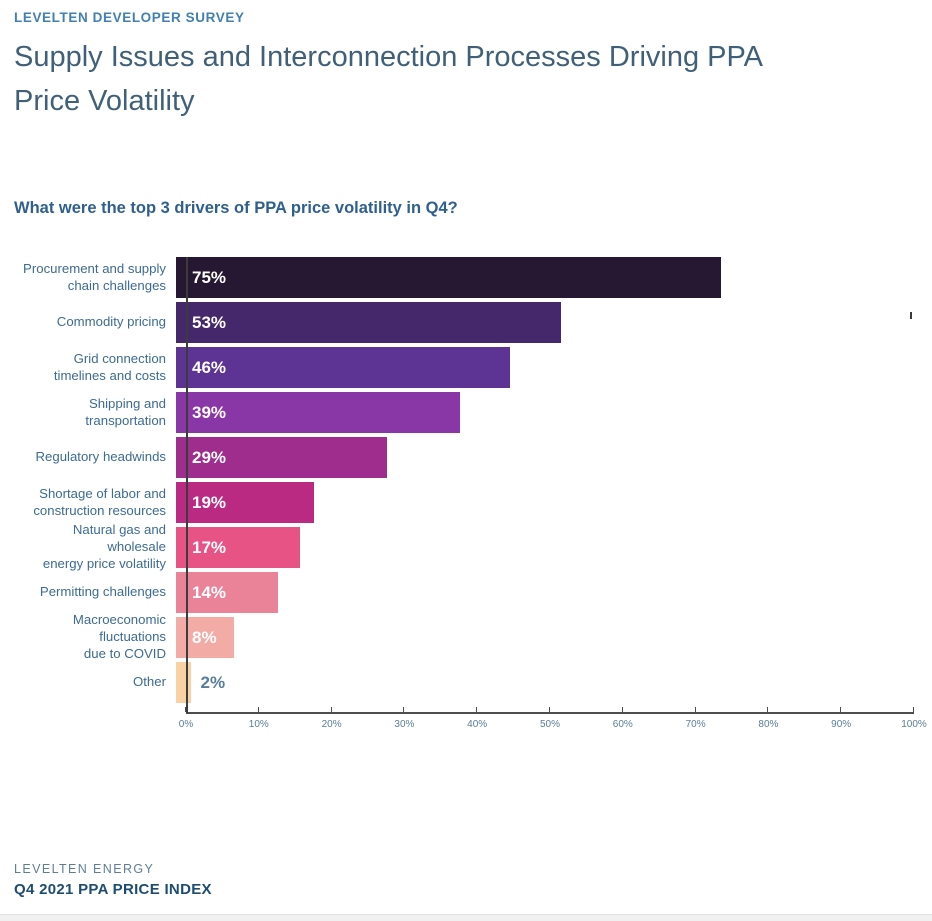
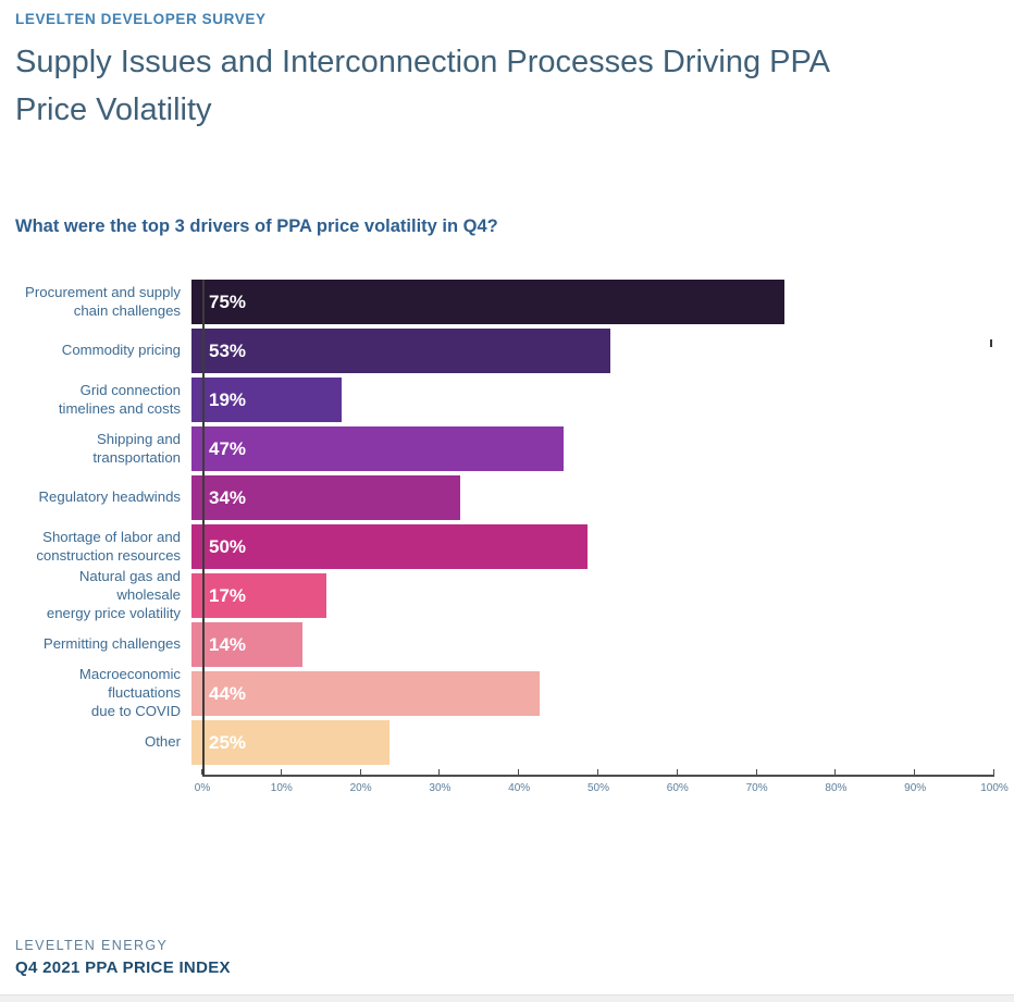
Grid connection timelines and costs: 46% -> 19%
Shipping and transportation: 39% -> 47%
Regulatory headwinds: 29% -> 34%
Shortage of labor and construction resources: 19% -> 50%
Macroeconomic fluctuations due to COVID: 8% -> 44%
Other: 2% -> 25%
